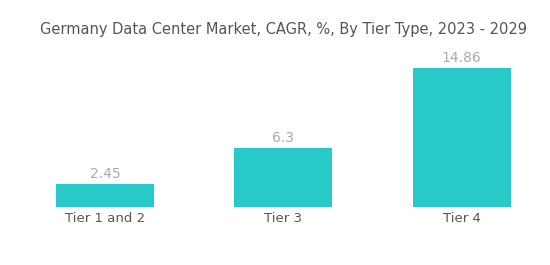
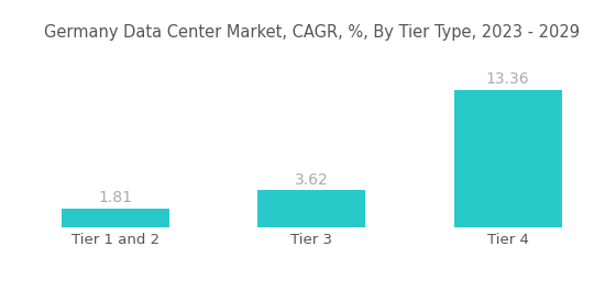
Tier 1 and 2: 2.45 -> 1.81
Tier 3: 6.3 -> 3.62
Tier 4: 14.86 -> 13.36
